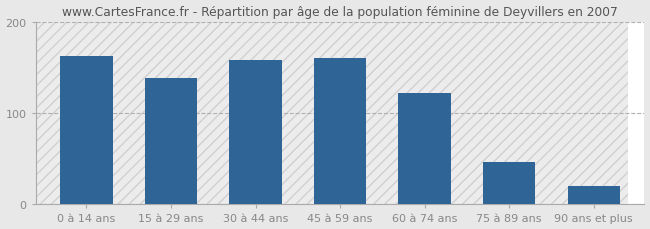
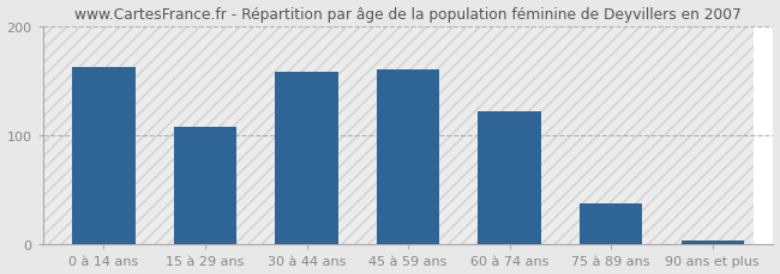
15 à 29 ans: 138 -> 108
75 à 89 ans: 46 -> 38
90 ans et plus: 20 -> 4
